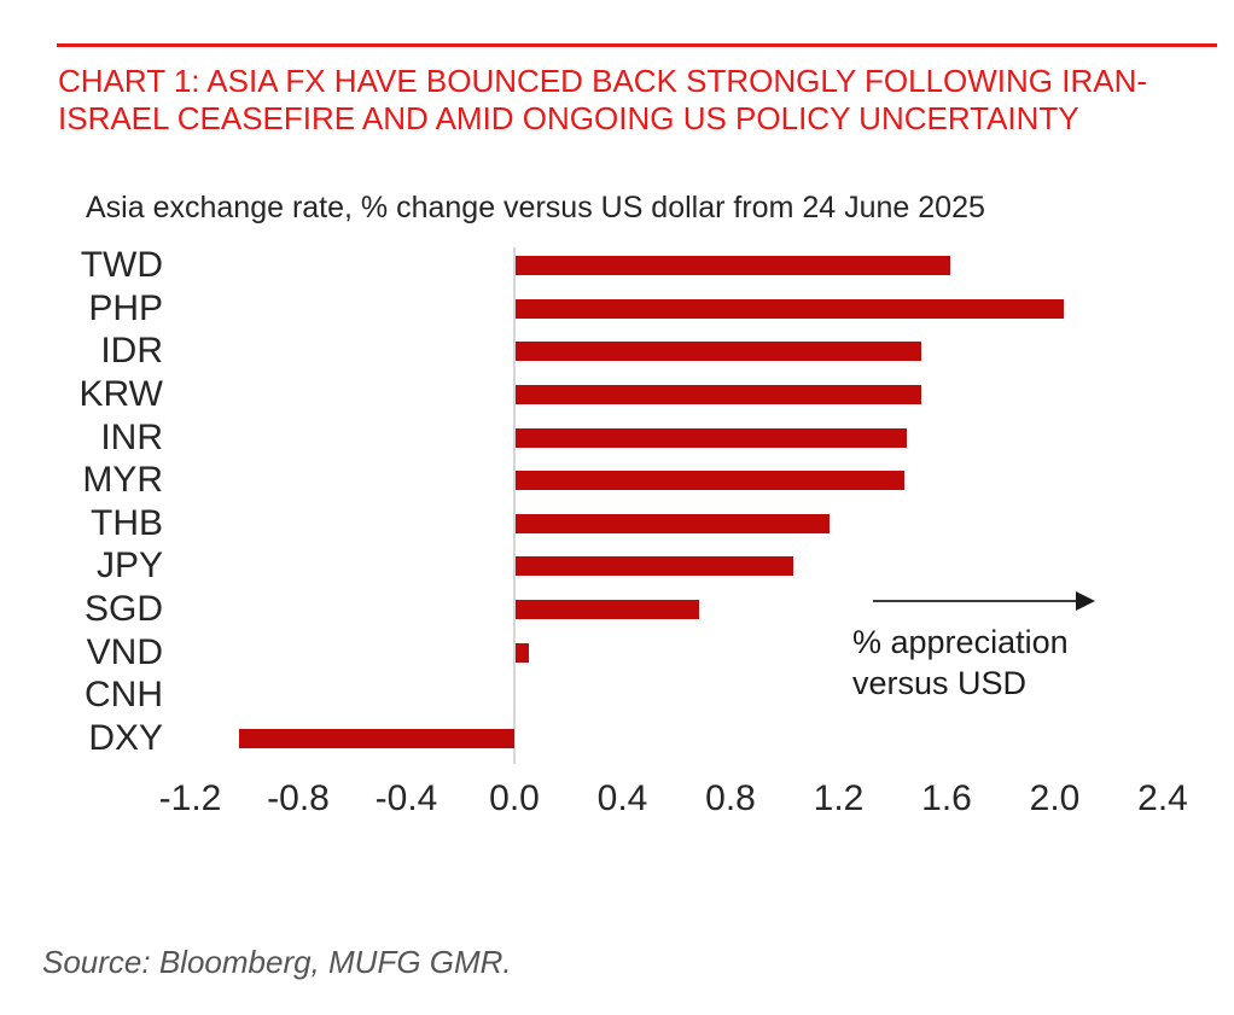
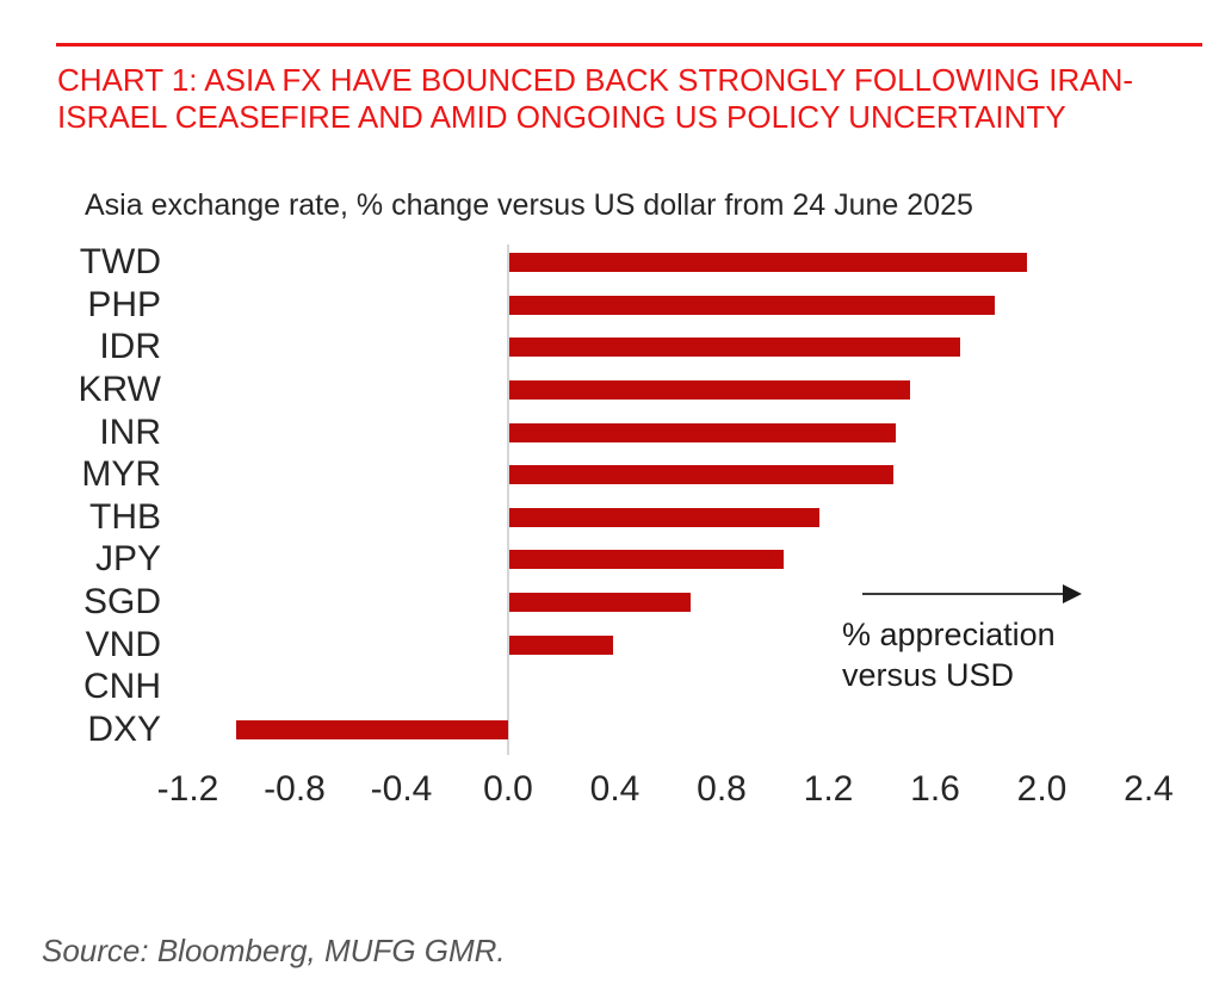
TWD: 1.61 -> 1.94
PHP: 2.03 -> 1.82
IDR: 1.50 -> 1.69
VND: 0.05 -> 0.39
